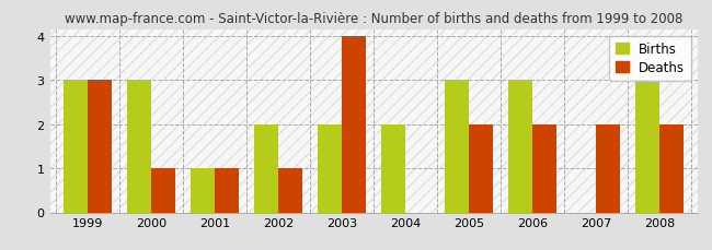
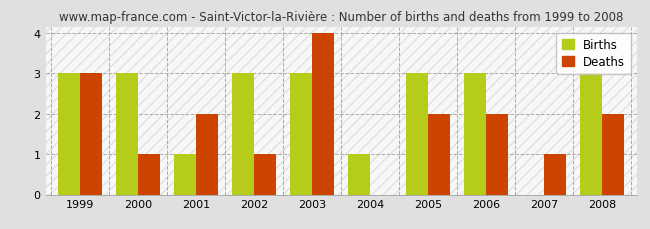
Deaths/2001: 1 -> 2
Births/2002: 2 -> 3
Births/2003: 2 -> 3
Births/2004: 2 -> 1
Deaths/2007: 2 -> 1
